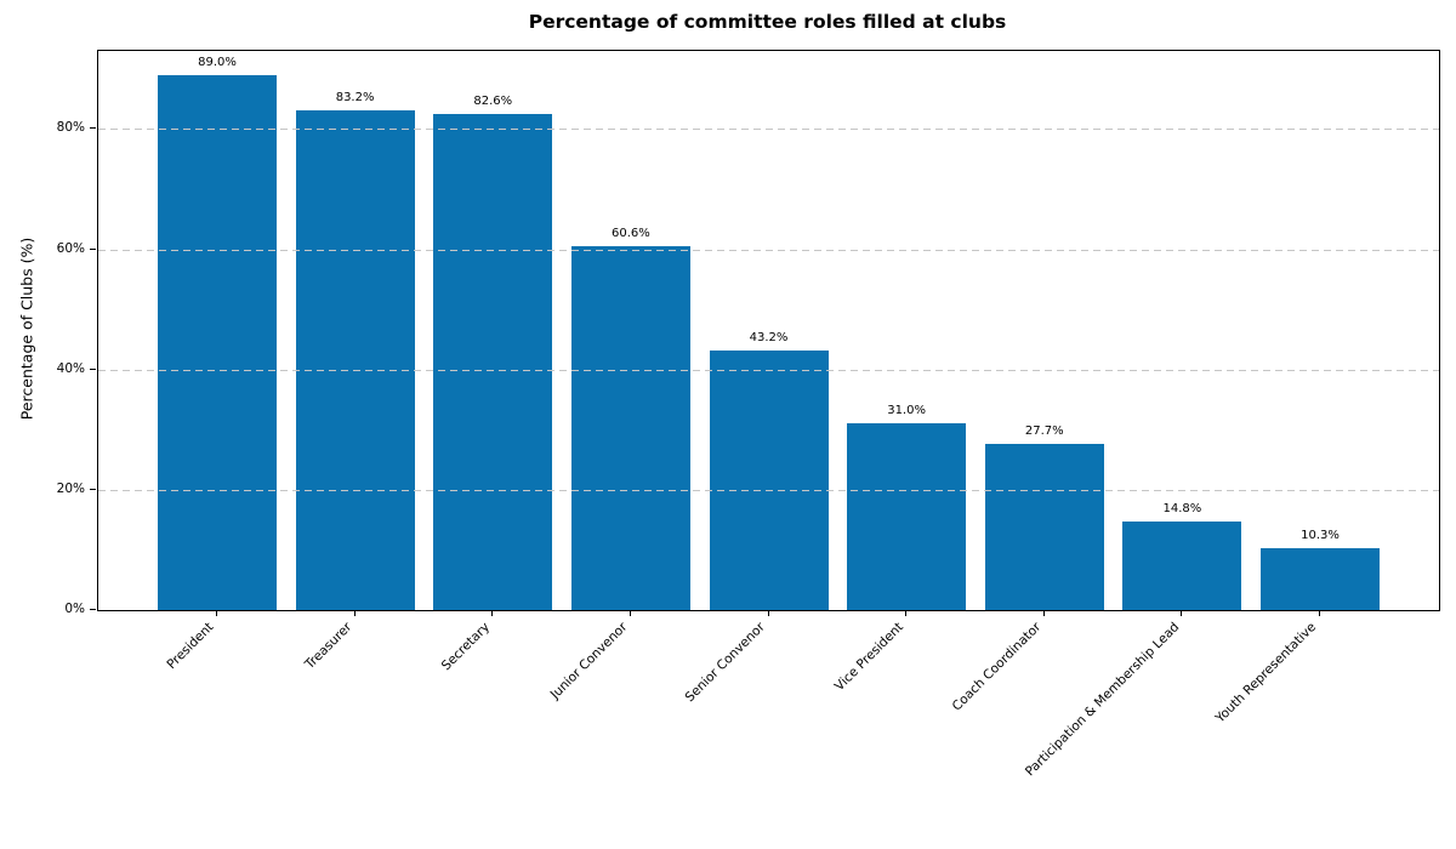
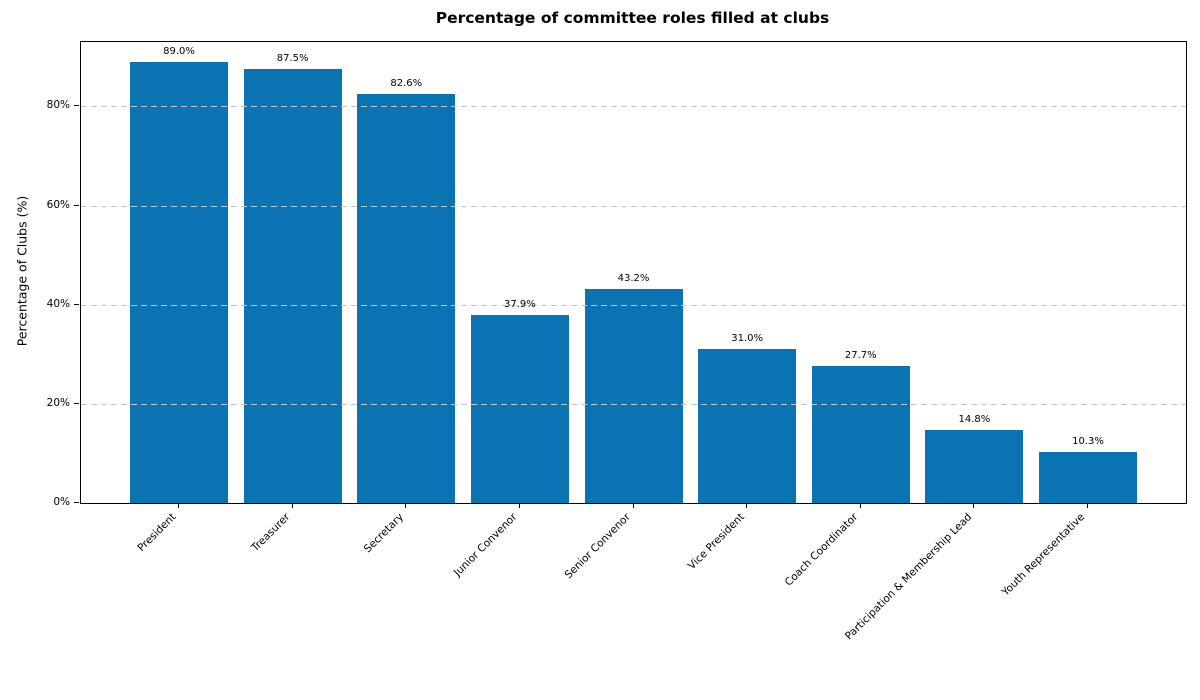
Treasurer: 83.2% -> 87.5%
Junior Convenor: 60.6% -> 37.9%
